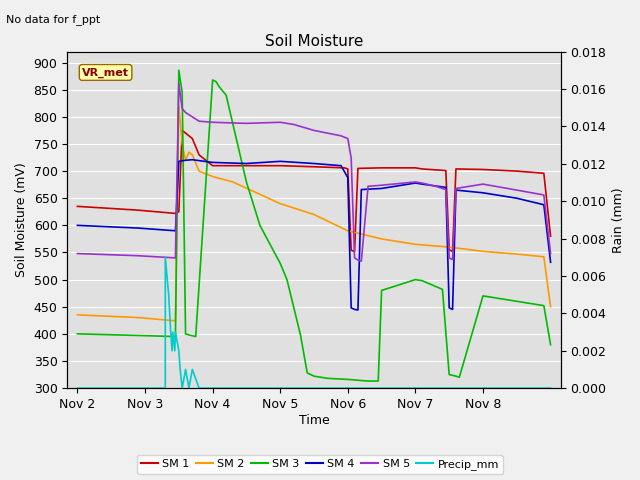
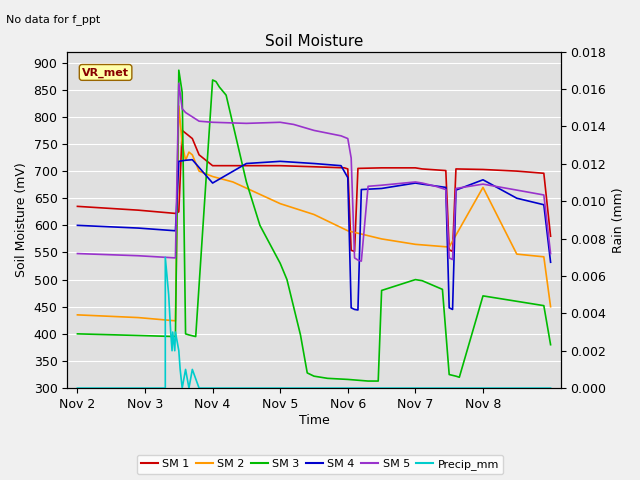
SM 4/Nov 4: 716 -> 678
SM 2/Nov 8: 552 -> 670
SM 4/Nov 8: 660 -> 684
